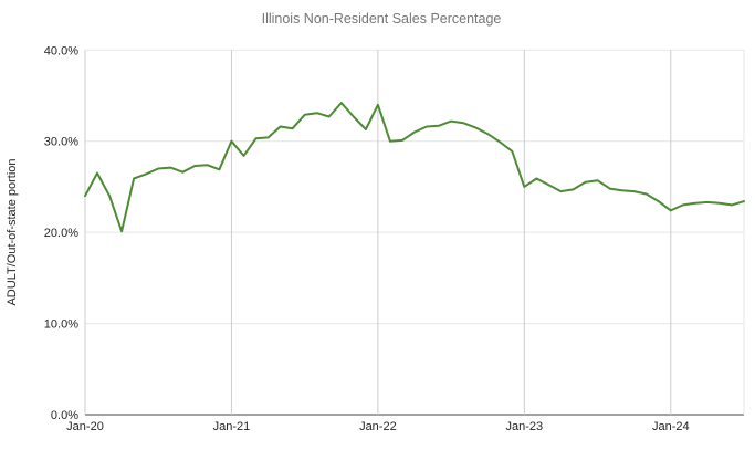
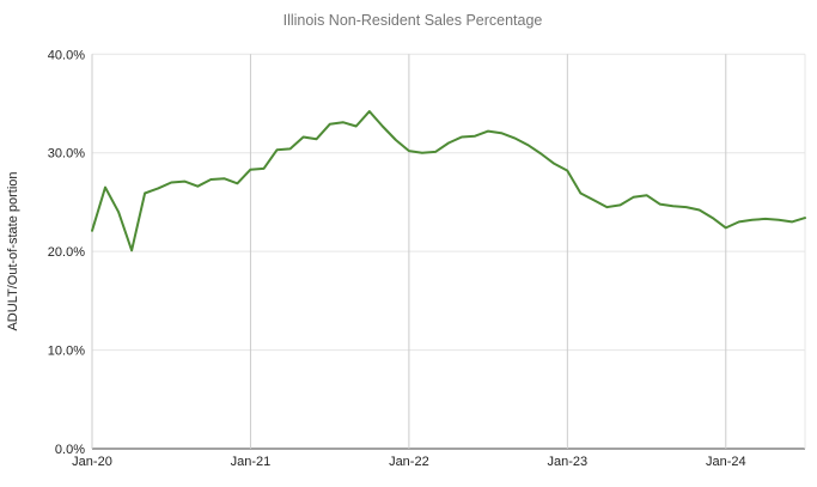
Jan-20: 24% -> 22%
Jan-21: 30% -> 28%
Jan-22: 34% -> 30%
Jan-23: 25% -> 28%
